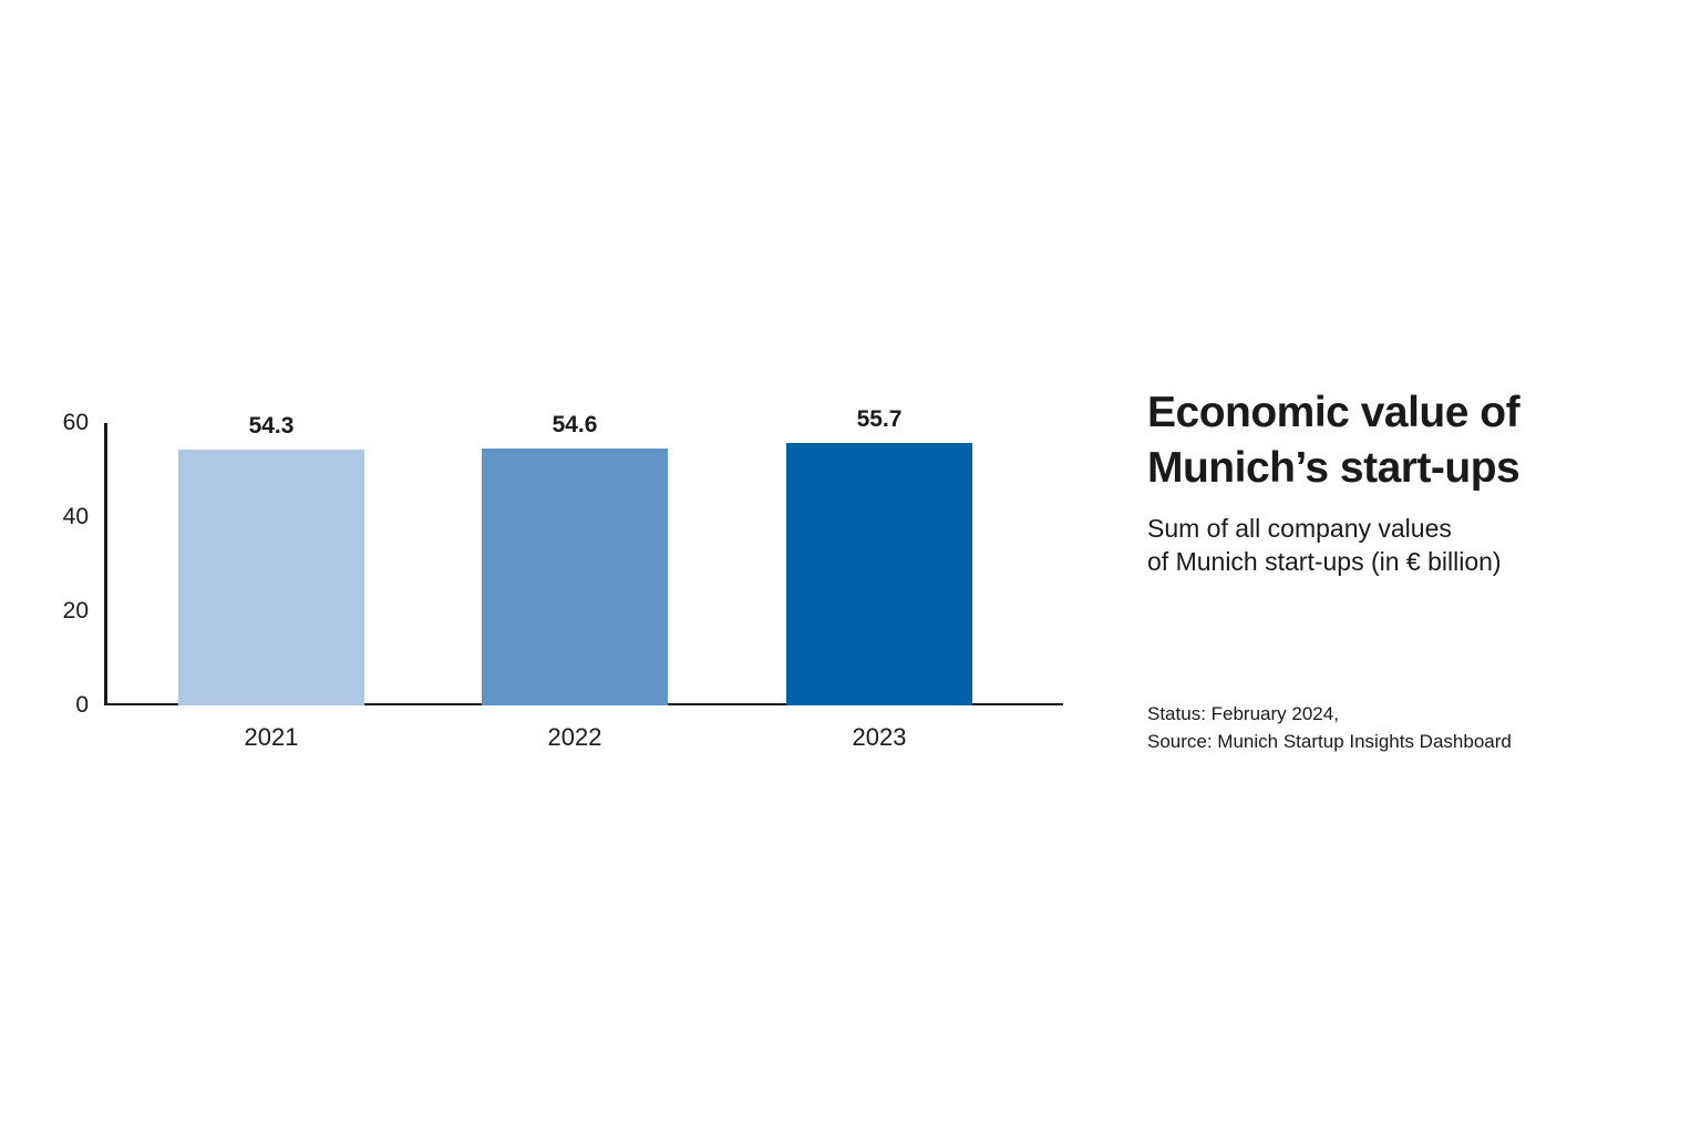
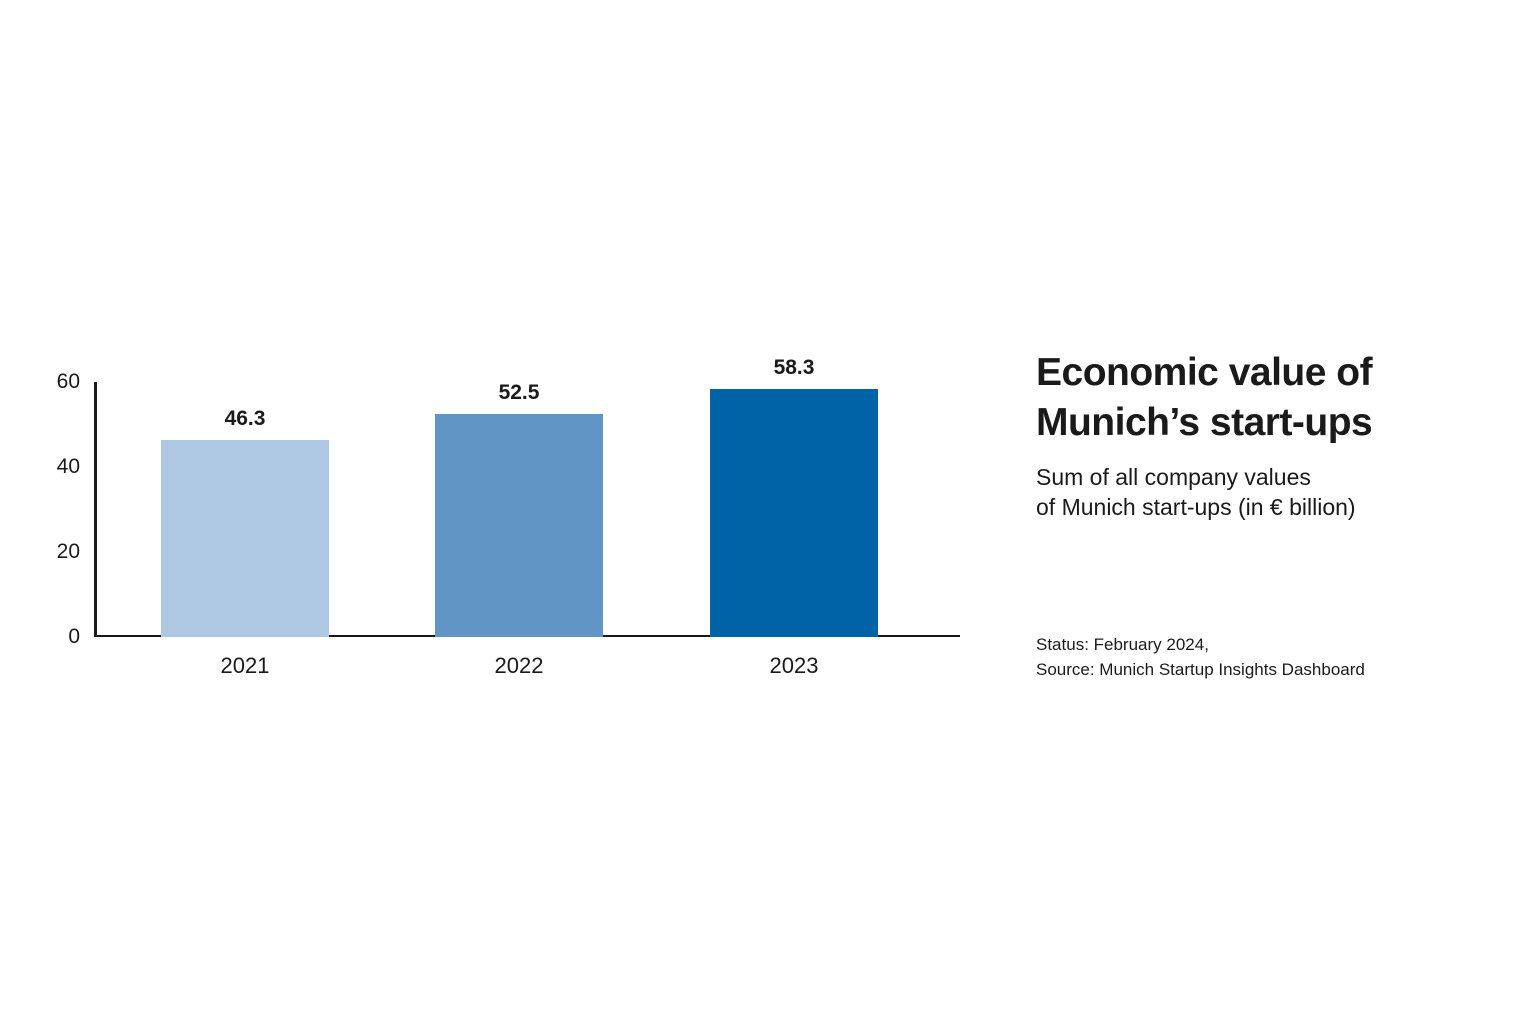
2021: 54.3 -> 46.3
2022: 54.6 -> 52.5
2023: 55.7 -> 58.3
